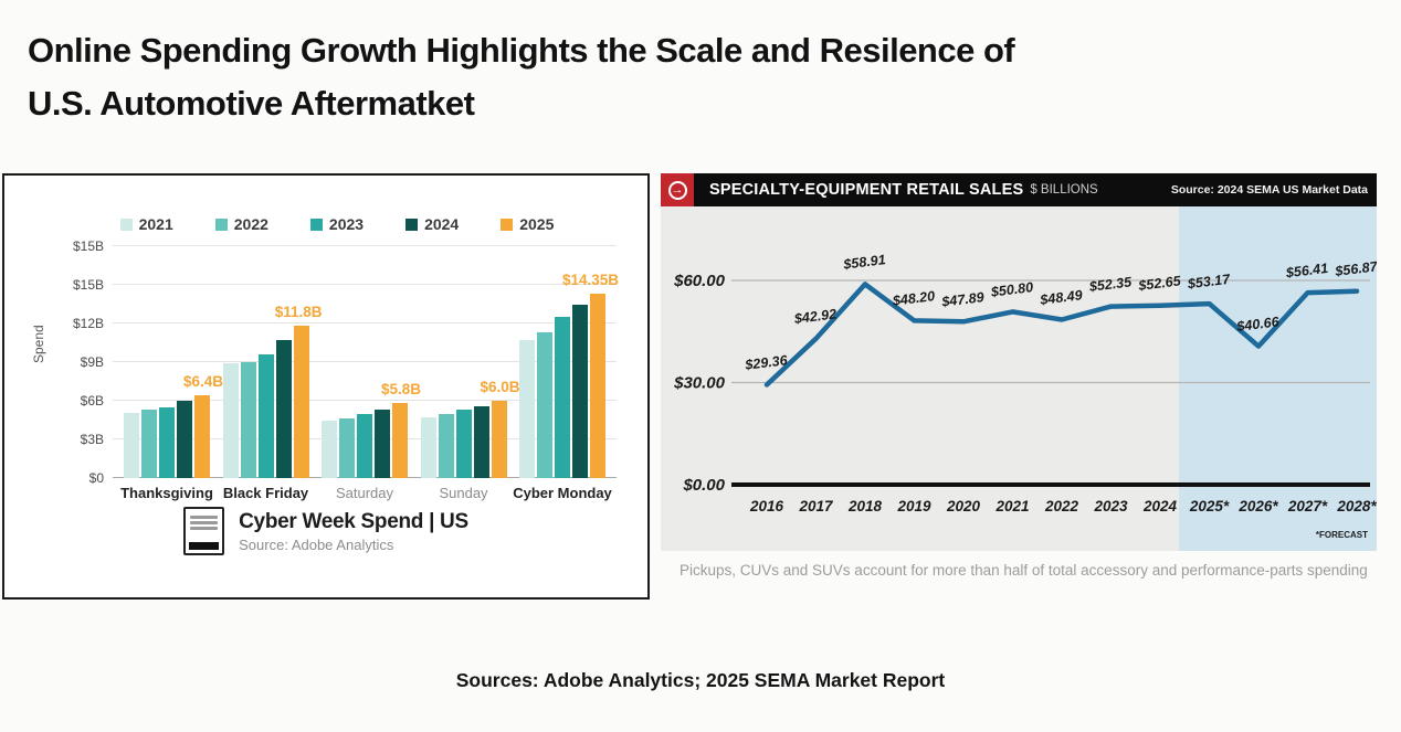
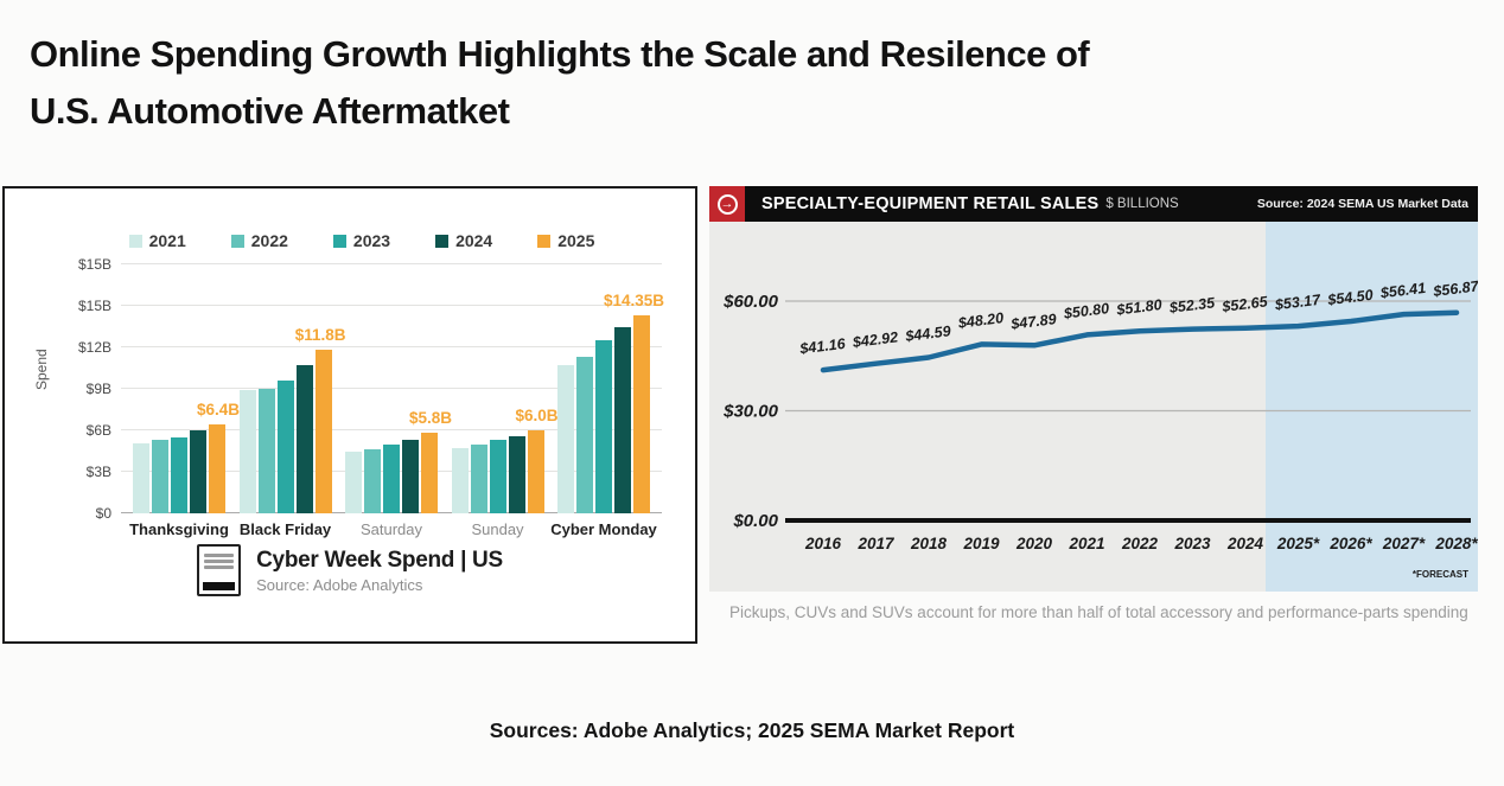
SPECIALTY-EQUIPMENT RETAIL SALES/2016: $29.36 -> $41.16
SPECIALTY-EQUIPMENT RETAIL SALES/2018: $58.91 -> $44.59
SPECIALTY-EQUIPMENT RETAIL SALES/2022: $48.49 -> $51.80
SPECIALTY-EQUIPMENT RETAIL SALES/2026*: $40.66 -> $54.50
